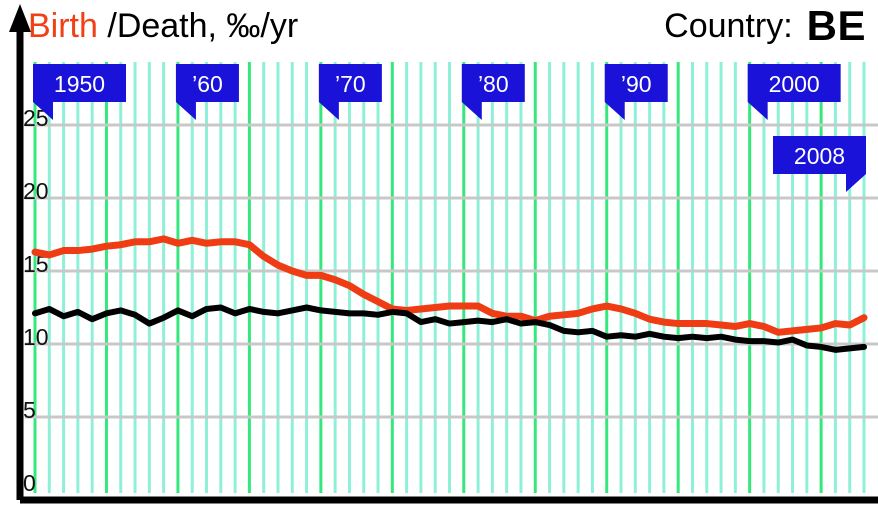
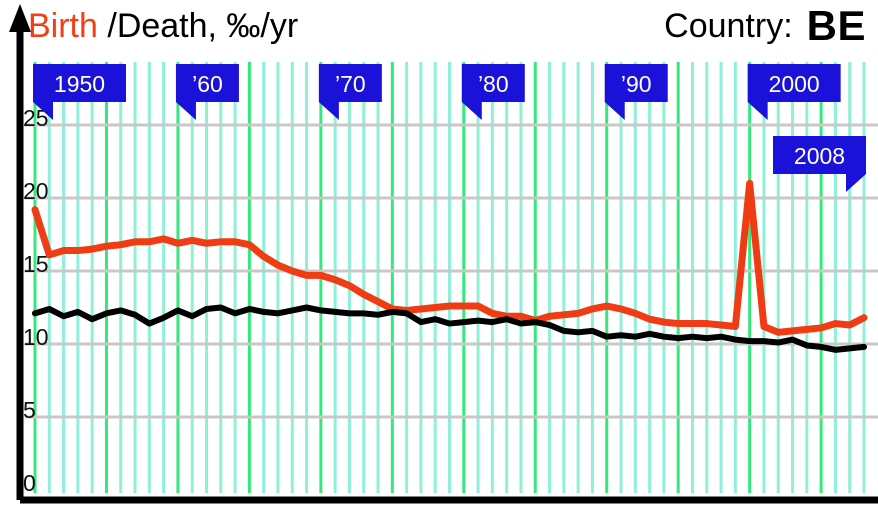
Birth/1950: 16.3 -> 19.2
Birth/2000: 11.4 -> 21.0
